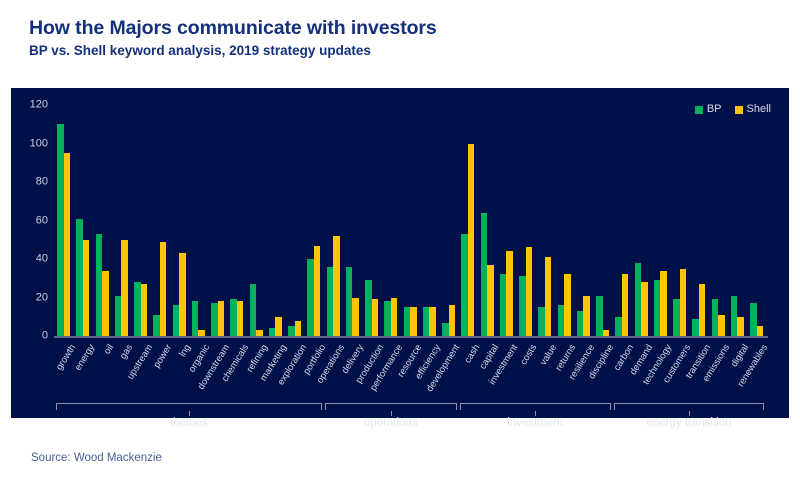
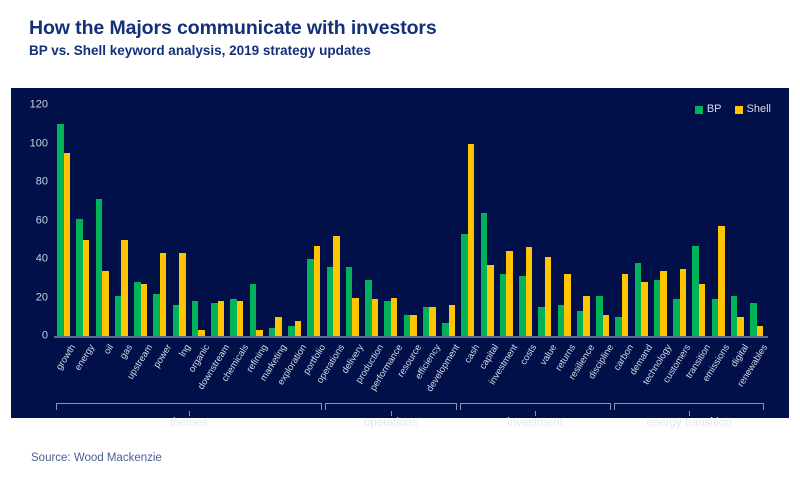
BP/oil: 53 -> 71
BP/power: 11 -> 22
Shell/power: 49 -> 43
BP/resource: 15 -> 11
Shell/resource: 15 -> 11
Shell/discipline: 3 -> 11
BP/transition: 9 -> 47
Shell/emissions: 11 -> 57
